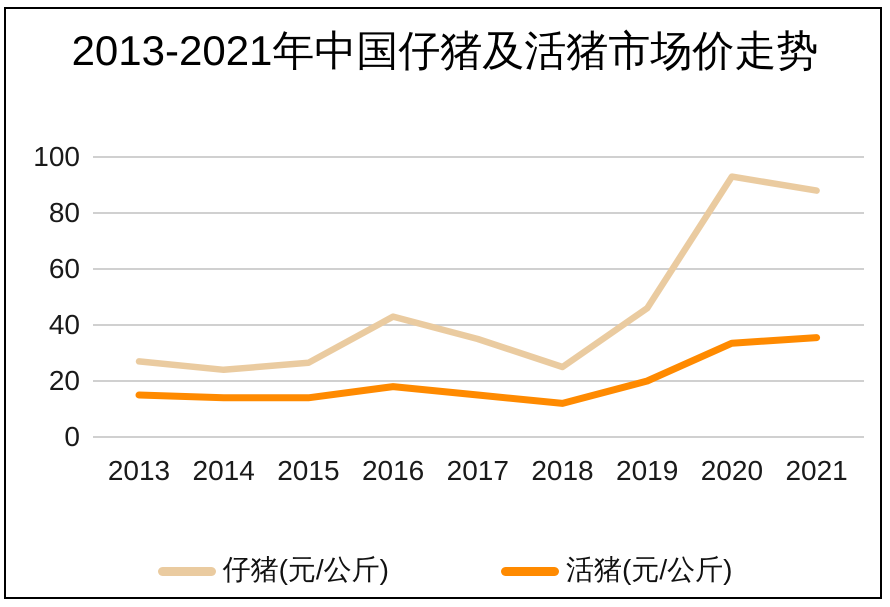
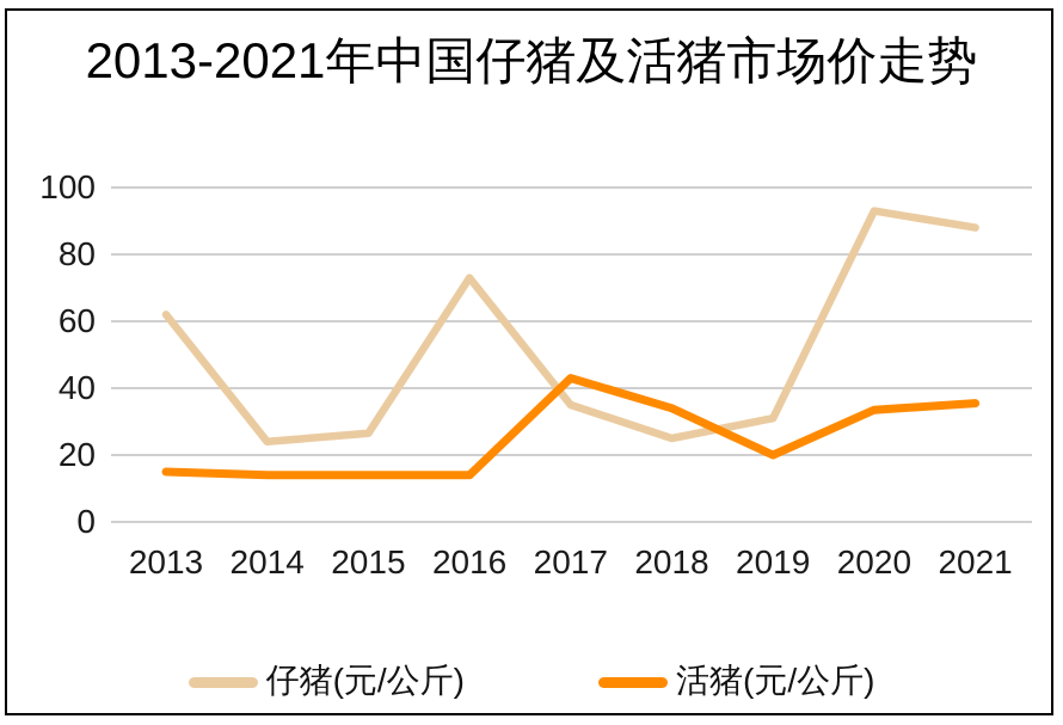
仔猪(元/公斤)/2013: 27 -> 62
仔猪(元/公斤)/2016: 43 -> 73
活猪(元/公斤)/2016: 18 -> 14
活猪(元/公斤)/2017: 15 -> 43
活猪(元/公斤)/2018: 12 -> 34
仔猪(元/公斤)/2019: 46 -> 31
